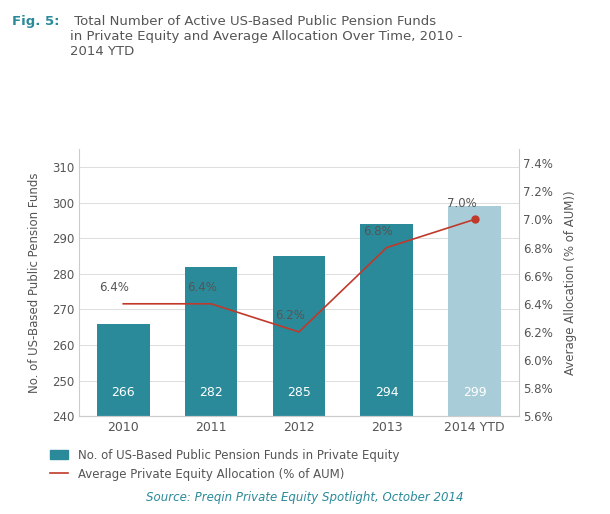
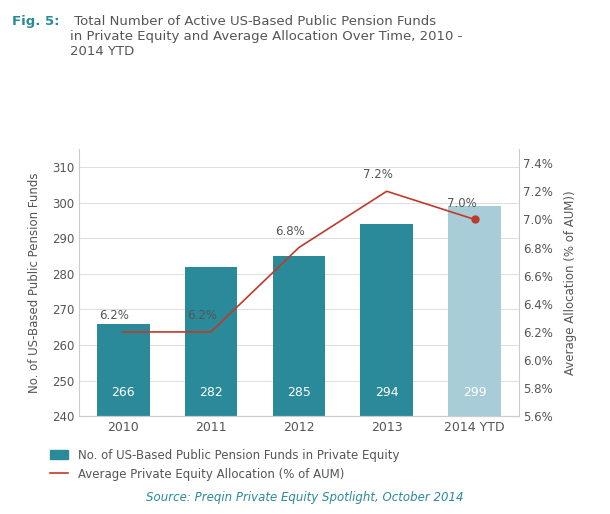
Average Private Equity Allocation (% of AUM)/2010: 6.4% -> 6.2%
Average Private Equity Allocation (% of AUM)/2011: 6.4% -> 6.2%
Average Private Equity Allocation (% of AUM)/2012: 6.2% -> 6.8%
Average Private Equity Allocation (% of AUM)/2013: 6.8% -> 7.2%
